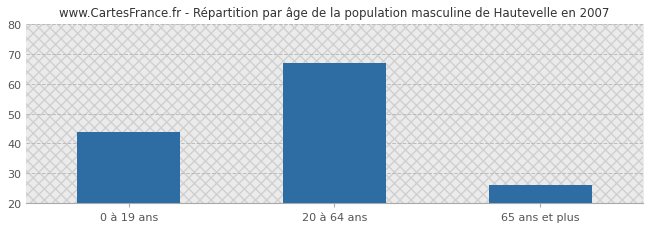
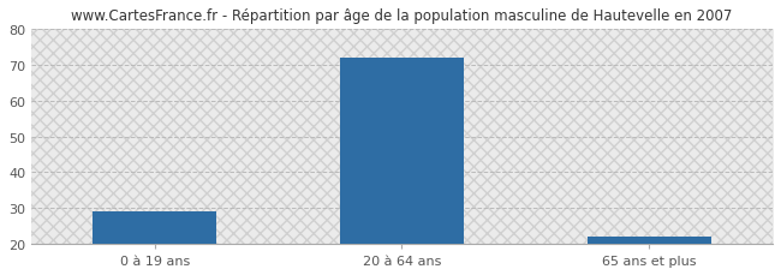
0 à 19 ans: 44 -> 29
20 à 64 ans: 67 -> 72
65 ans et plus: 26 -> 22
